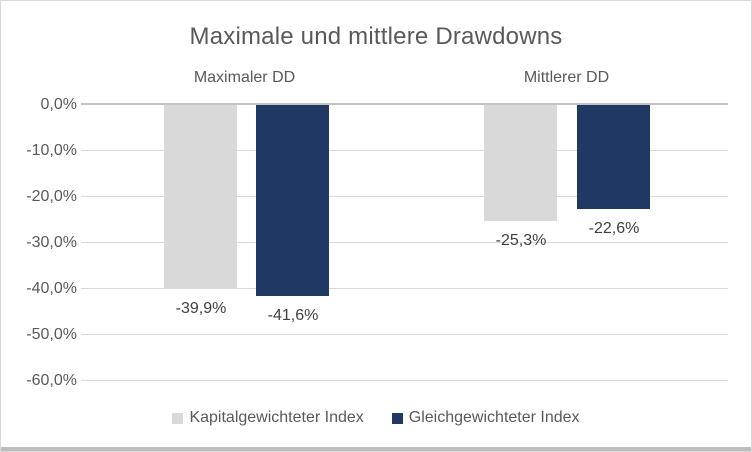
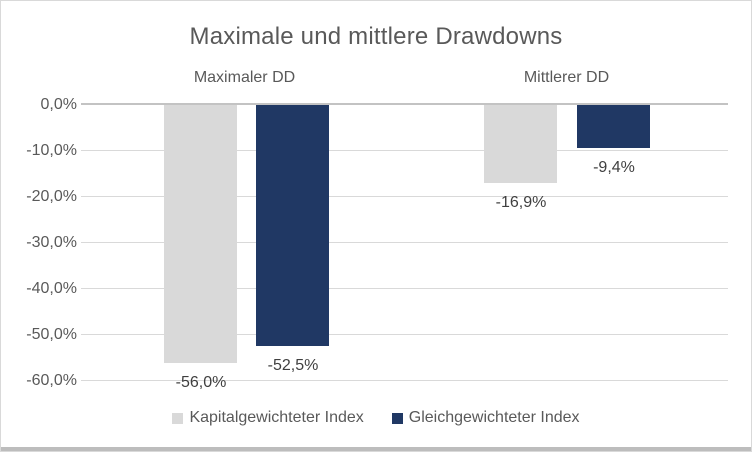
Kapitalgewichteter Index/Maximaler DD: -39,9% -> -56,0%
Gleichgewichteter Index/Maximaler DD: -41,6% -> -52,5%
Kapitalgewichteter Index/Mittlerer DD: -25,3% -> -16,9%
Gleichgewichteter Index/Mittlerer DD: -22,6% -> -9,4%
